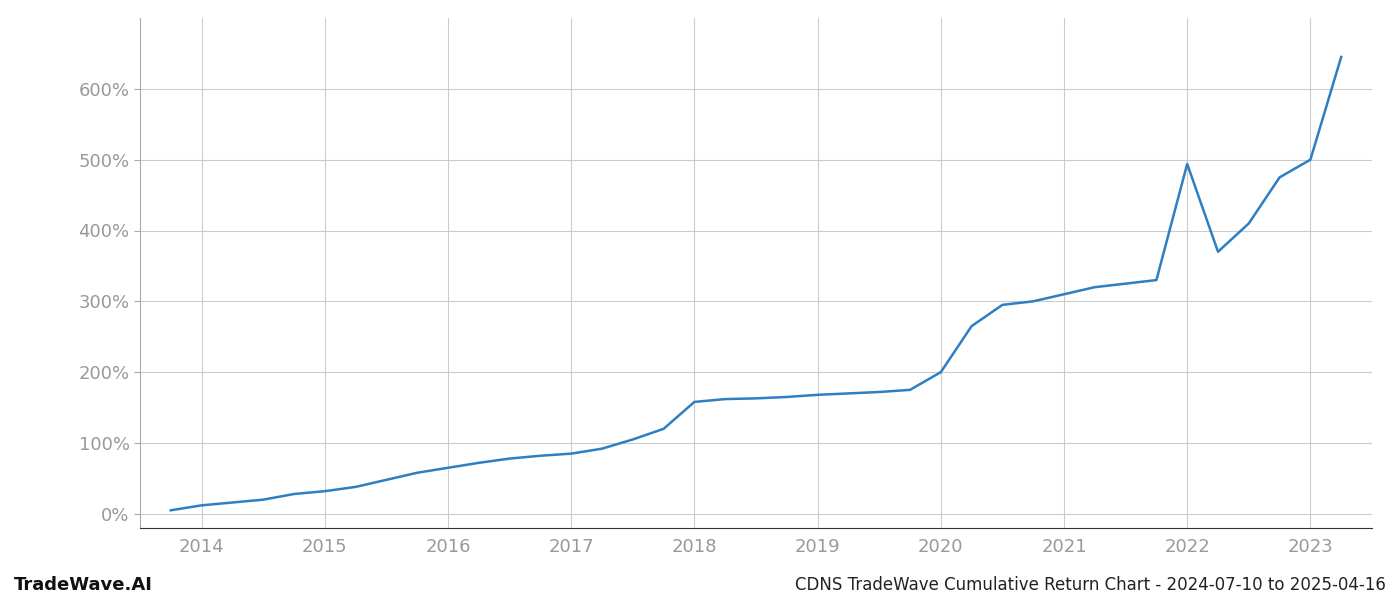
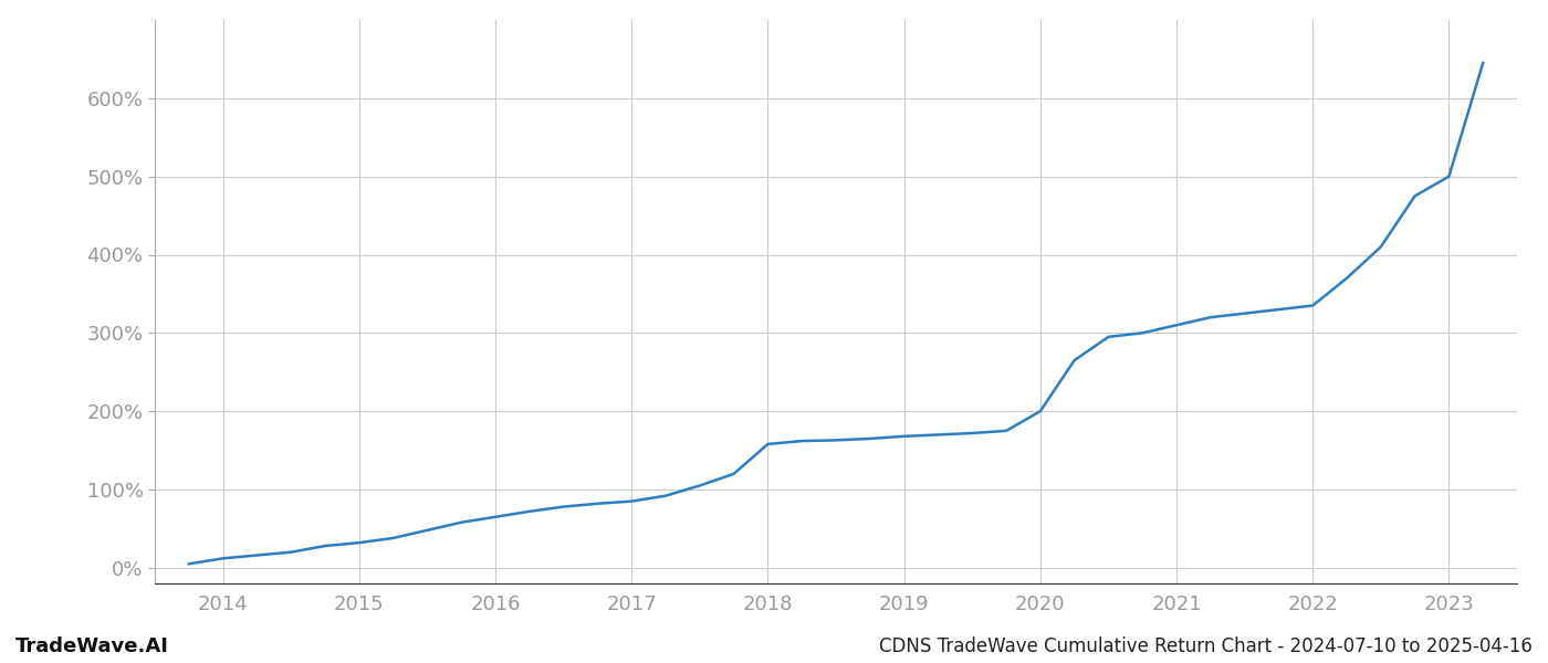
2022: 494% -> 335%
